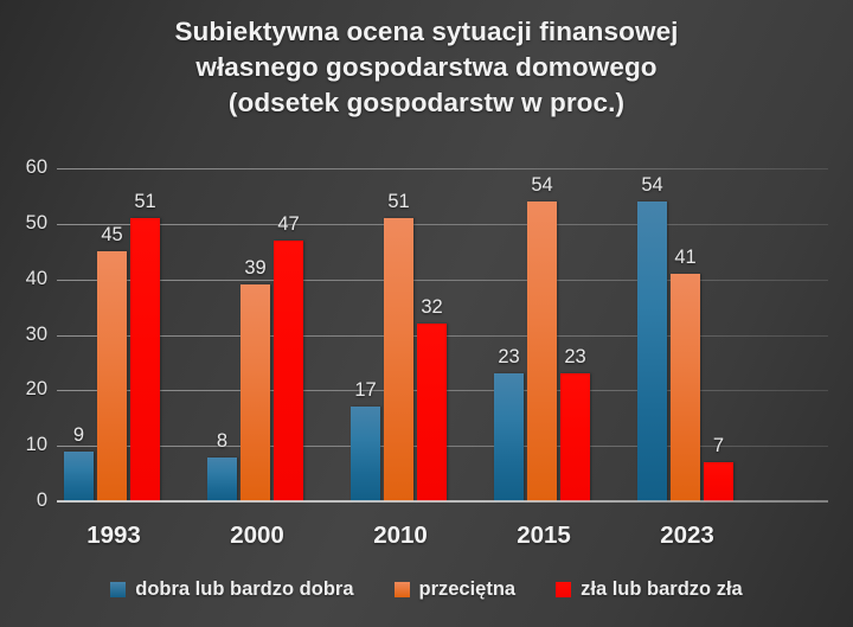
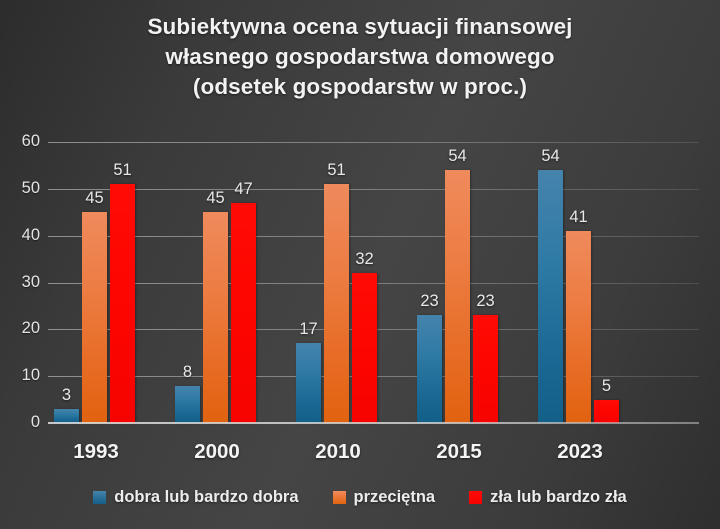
dobra lub bardzo dobra/1993: 9 -> 3
przeciętna/2000: 39 -> 45
zła lub bardzo zła/2023: 7 -> 5
